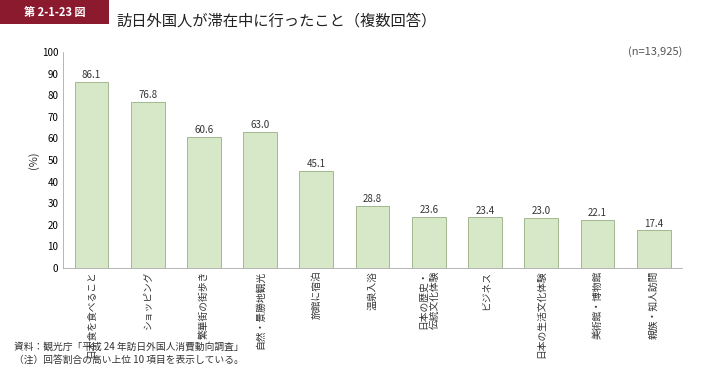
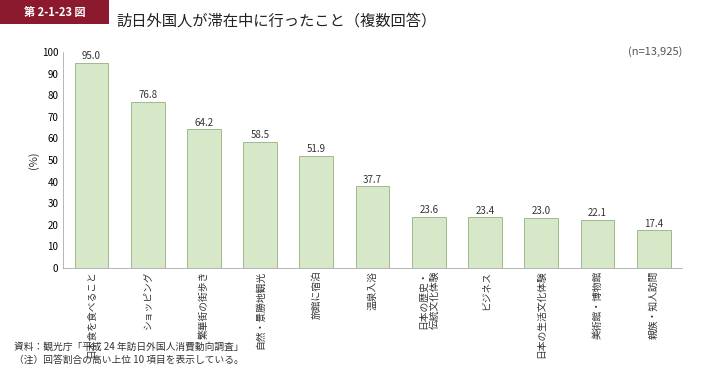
日本食を食べること: 86.1 -> 95.0
繁華街の街歩き: 60.6 -> 64.2
自然・景勝地観光: 63.0 -> 58.5
旅館に宿泊: 45.1 -> 51.9
温泉入浴: 28.8 -> 37.7
